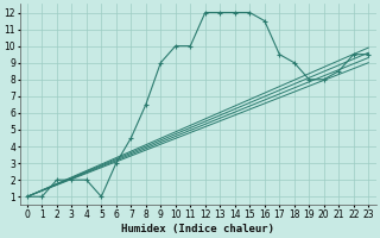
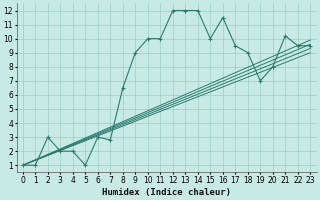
2: 2.0 -> 3.0
7: 4.5 -> 2.8
15: 12.0 -> 10.0
19: 8.0 -> 7.0
21: 8.5 -> 10.2
